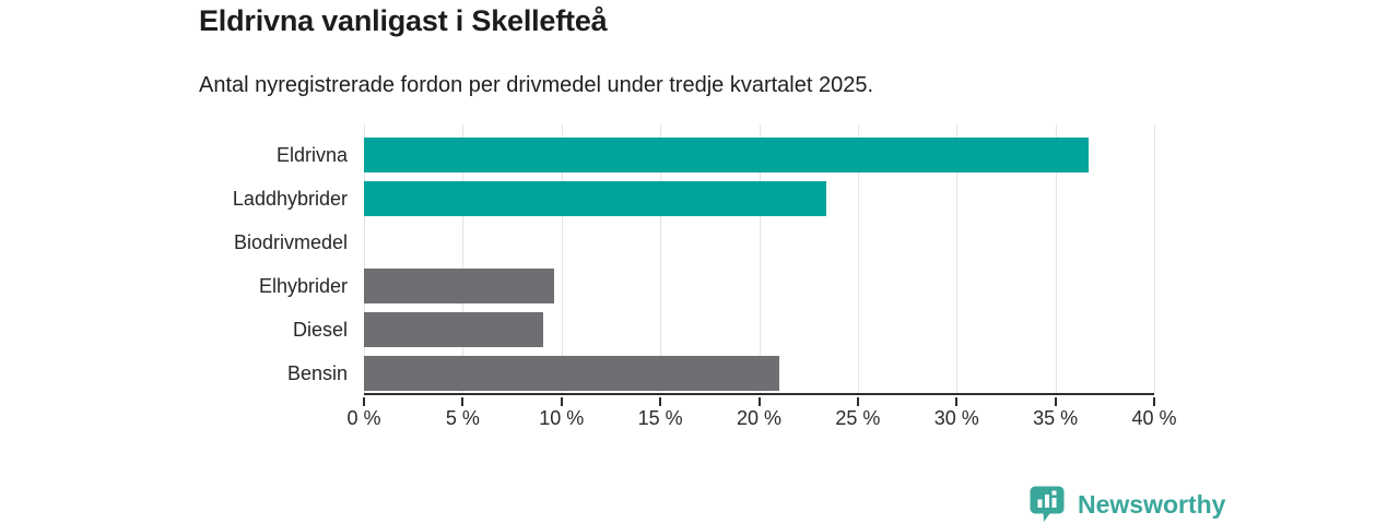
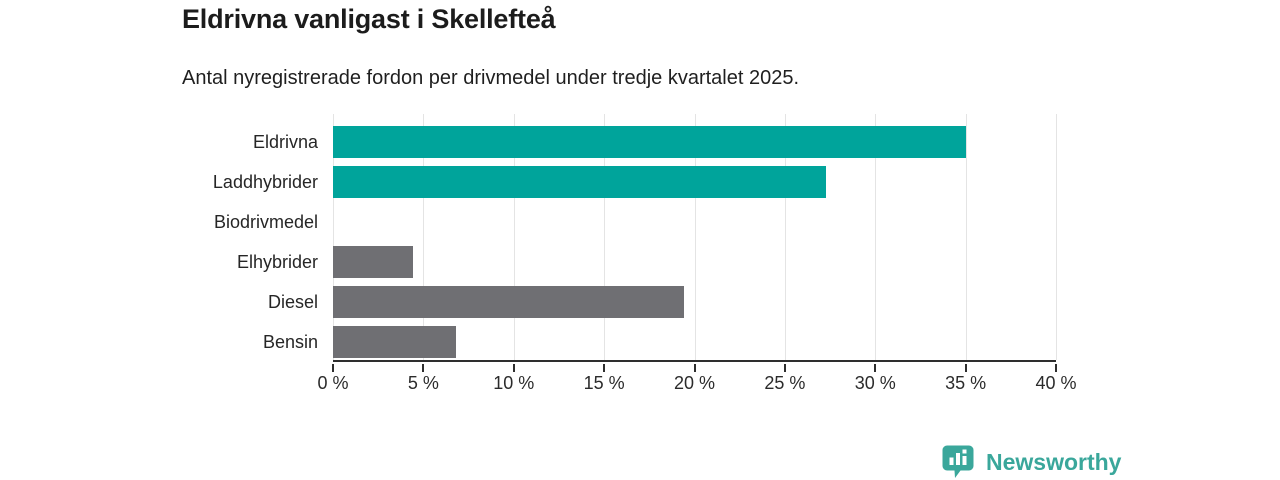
Eldrivna: 36.7% -> 35.0%
Laddhybrider: 23.4% -> 27.3%
Elhybrider: 9.6% -> 4.4%
Diesel: 9.1% -> 19.4%
Bensin: 21.0% -> 6.8%
